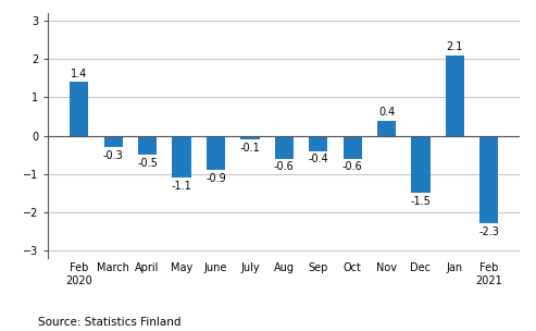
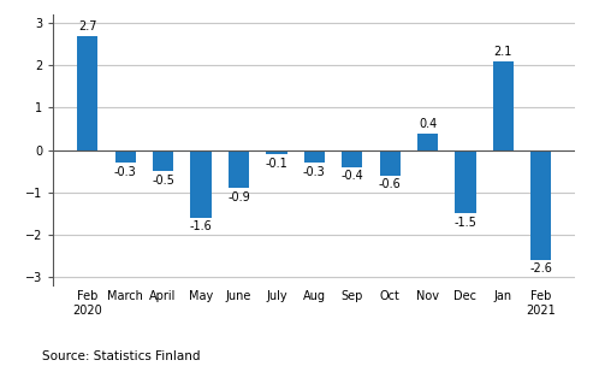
Feb 2020: 1.4 -> 2.7
May: -1.1 -> -1.6
Aug: -0.6 -> -0.3
Feb 2021: -2.3 -> -2.6
